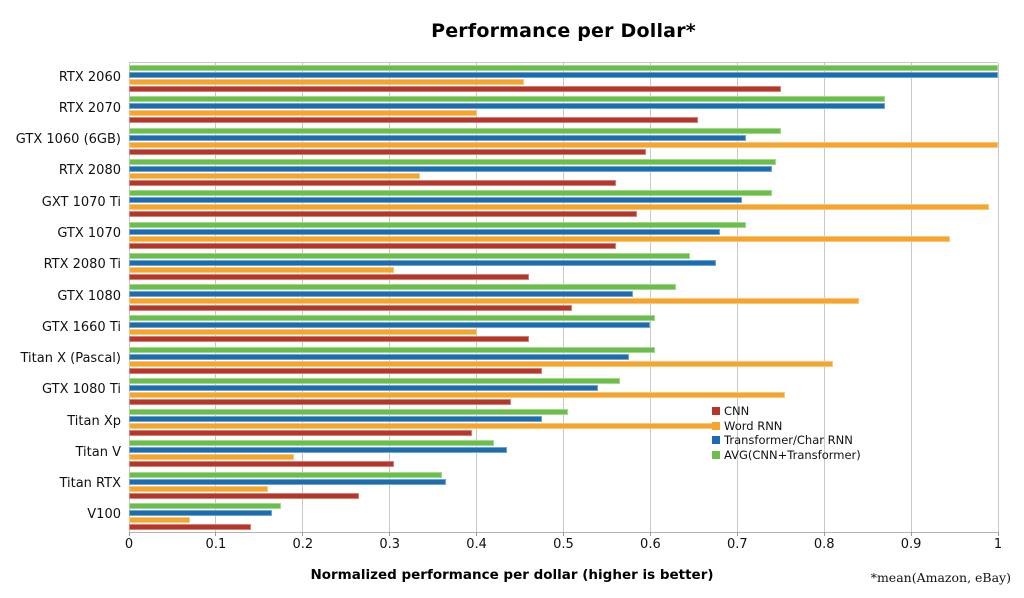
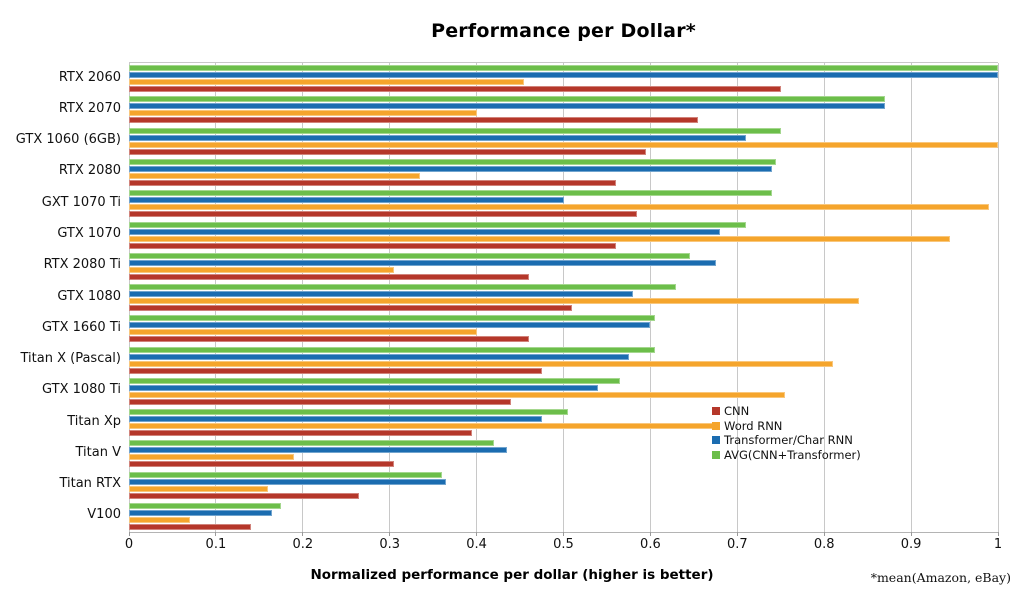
Transformer/Char RNN/GXT 1070 Ti: 0.70 -> 0.50
